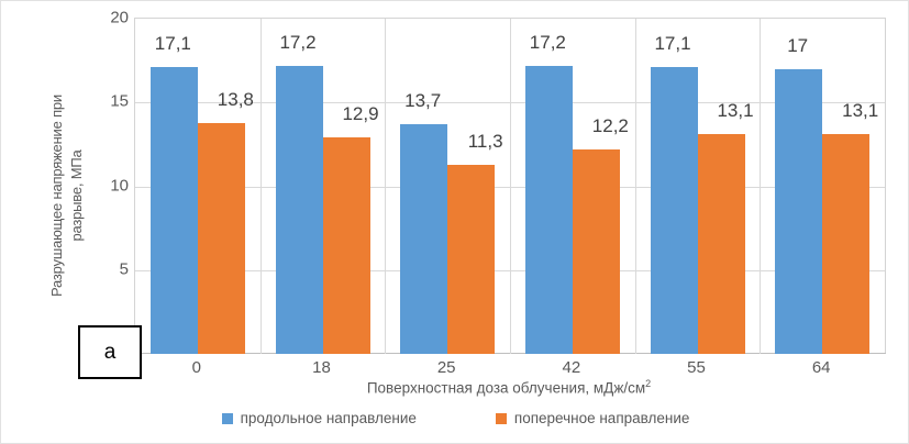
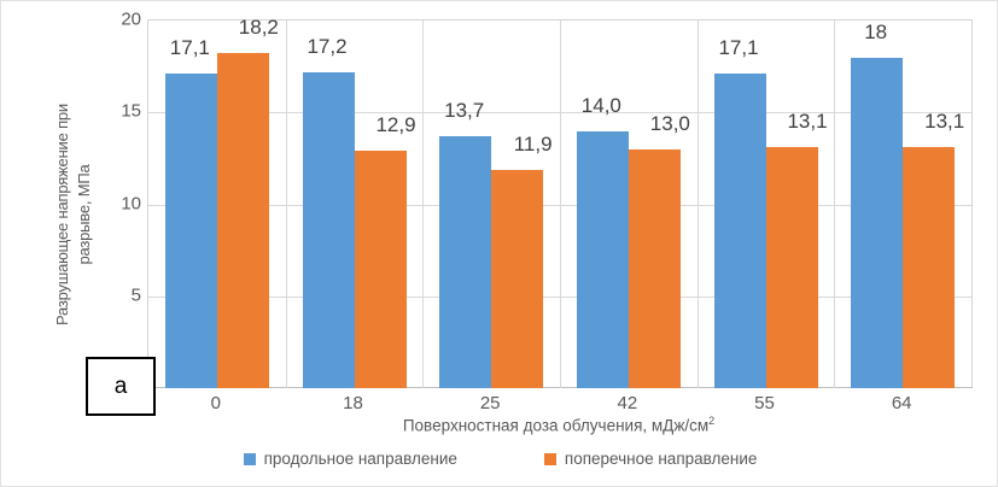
поперечное направление/0: 13,8 -> 18,2
поперечное направление/25: 11,3 -> 11,9
продольное направление/42: 17,2 -> 14,0
поперечное направление/42: 12,2 -> 13,0
продольное направление/64: 17 -> 18
